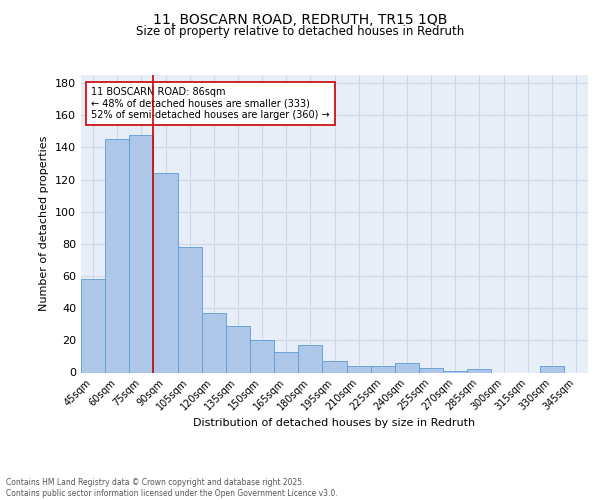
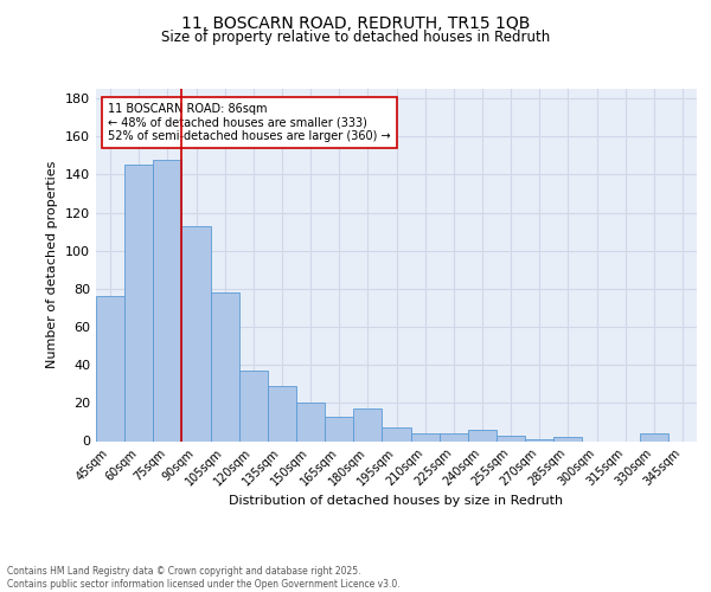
45sqm: 58 -> 76
90sqm: 124 -> 113
